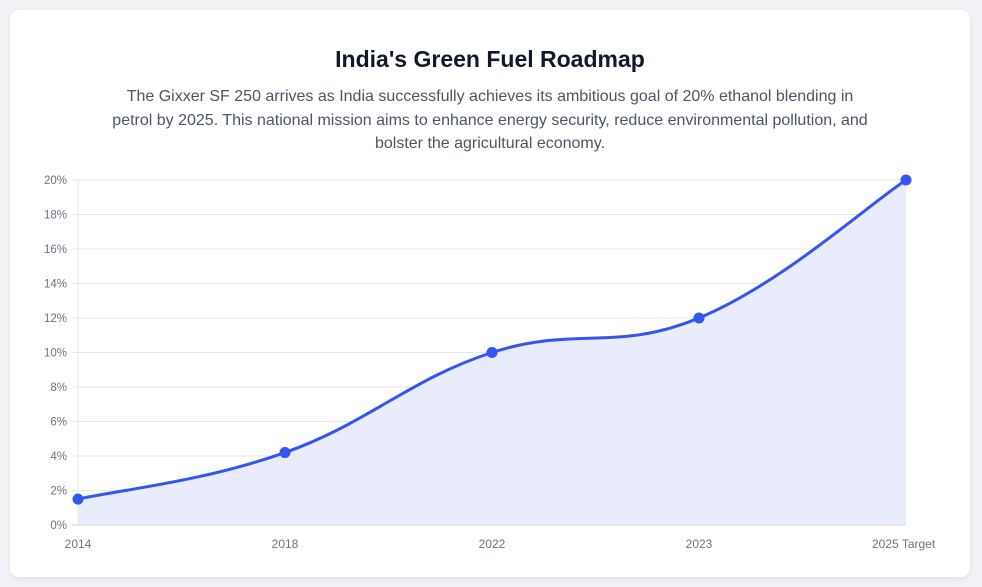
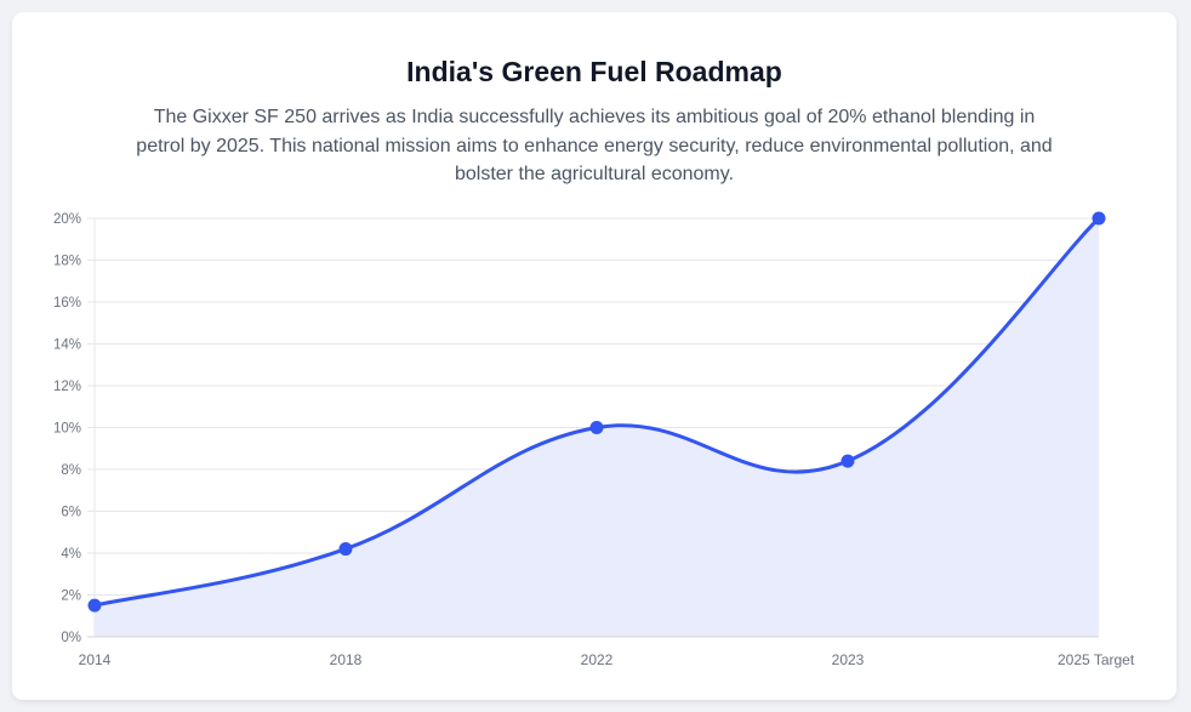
2023: 12.0% -> 8.4%
